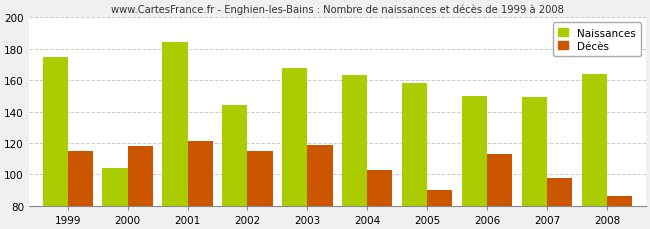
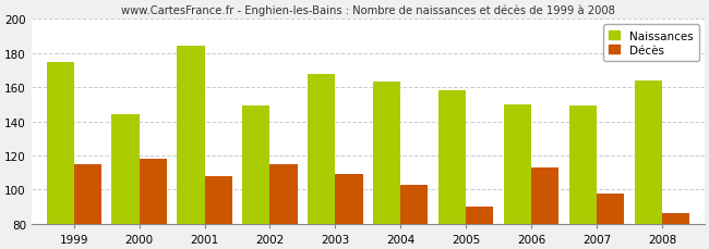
Naissances/2000: 104 -> 144
Décès/2001: 121 -> 108
Naissances/2002: 144 -> 149
Décès/2003: 119 -> 109
